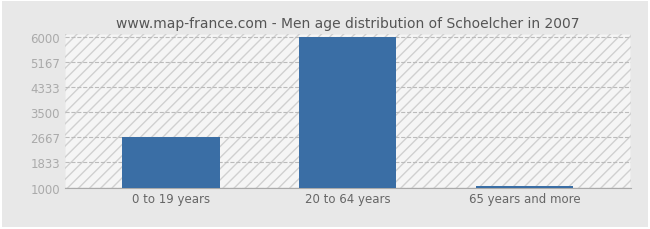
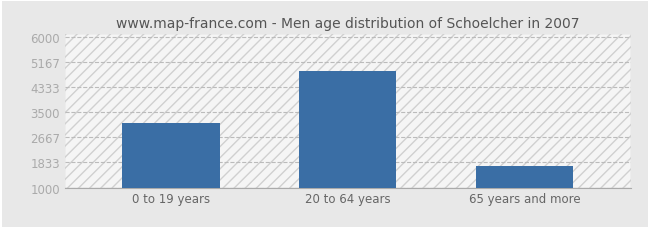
0 to 19 years: 2670 -> 3150
20 to 64 years: 5980 -> 4850
65 years and more: 1050 -> 1700
